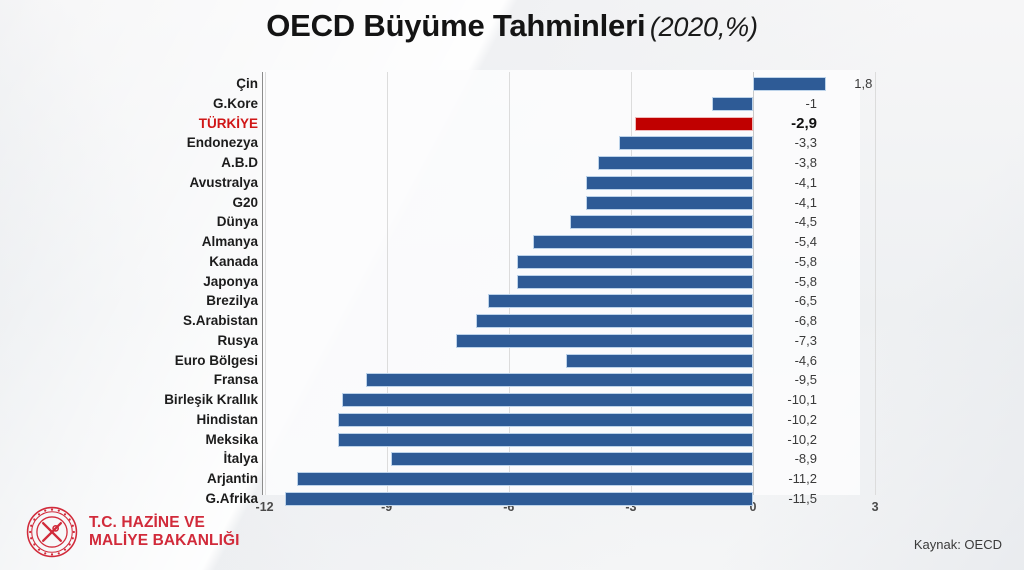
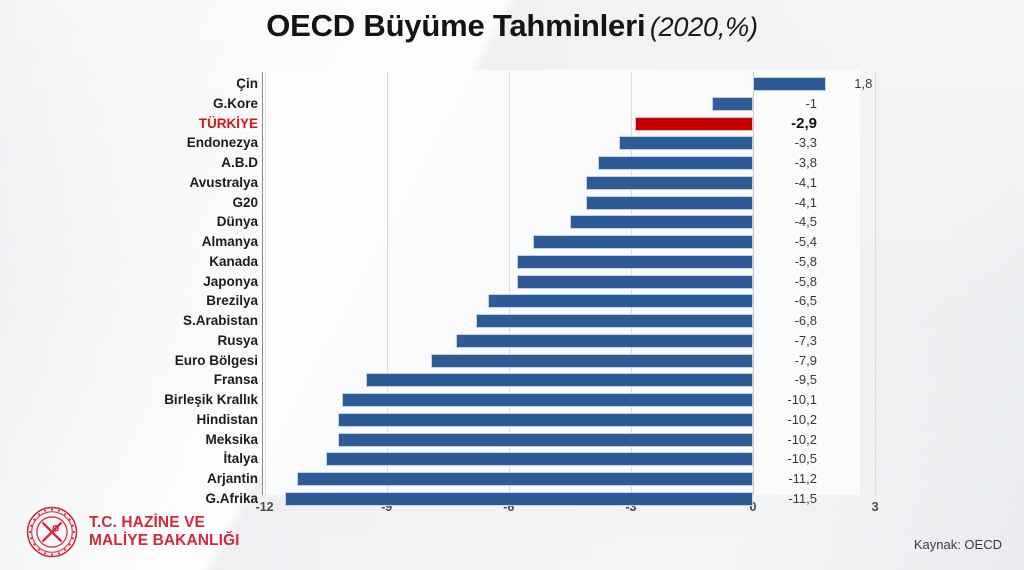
Euro Bölgesi: -4,6 -> -7,9
İtalya: -8,9 -> -10,5
